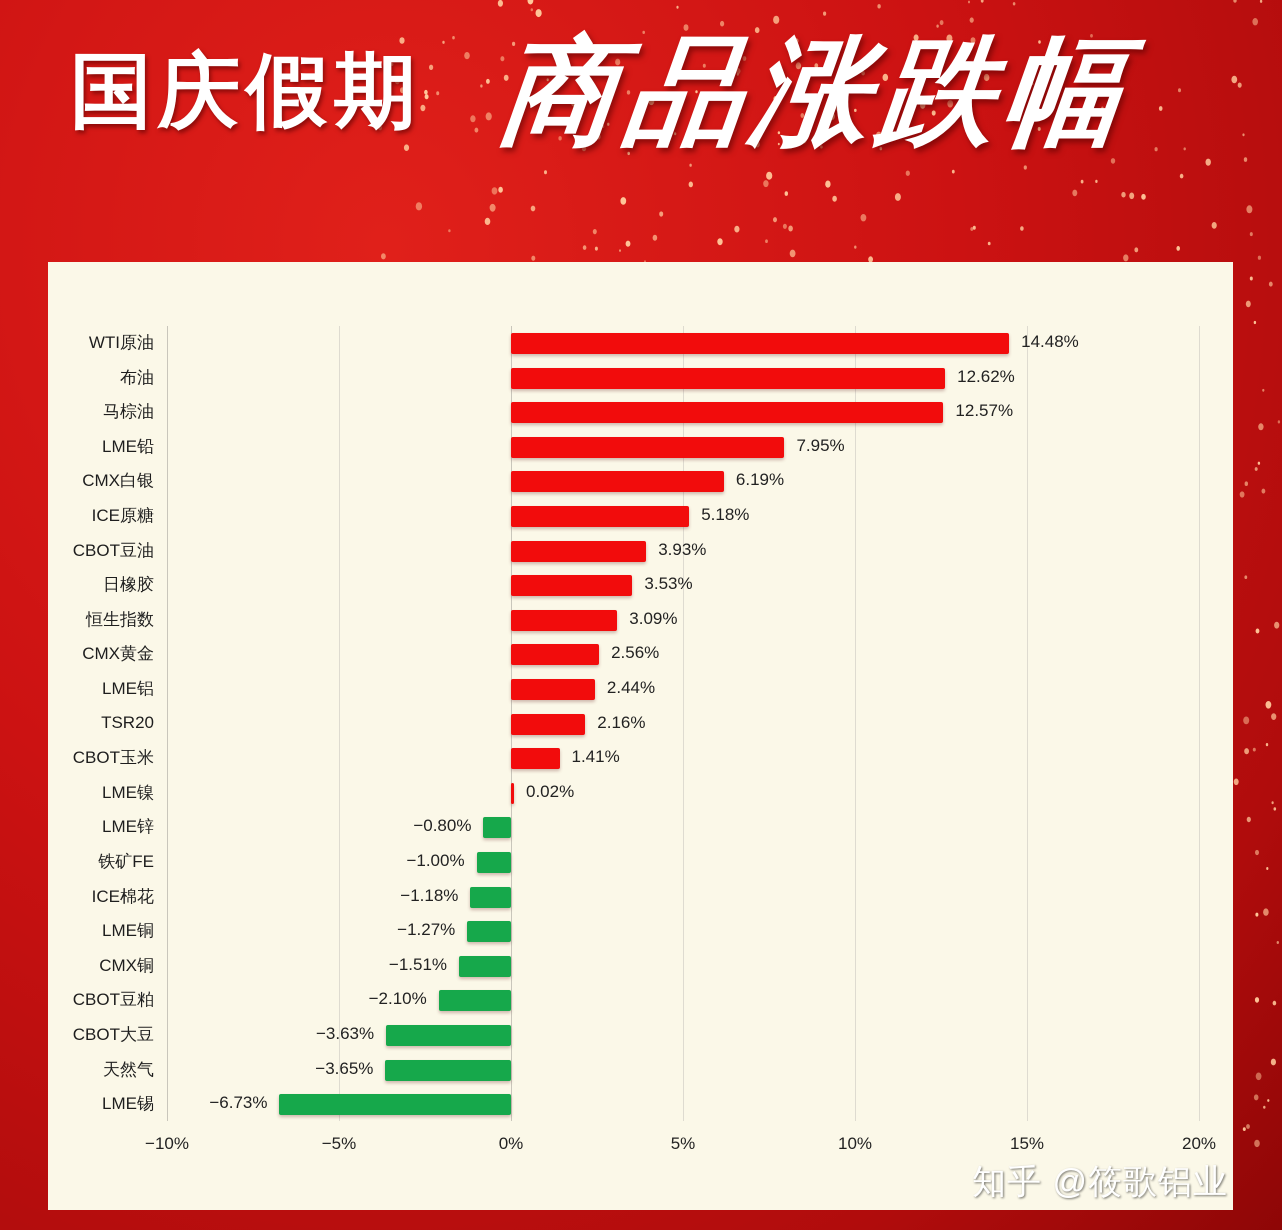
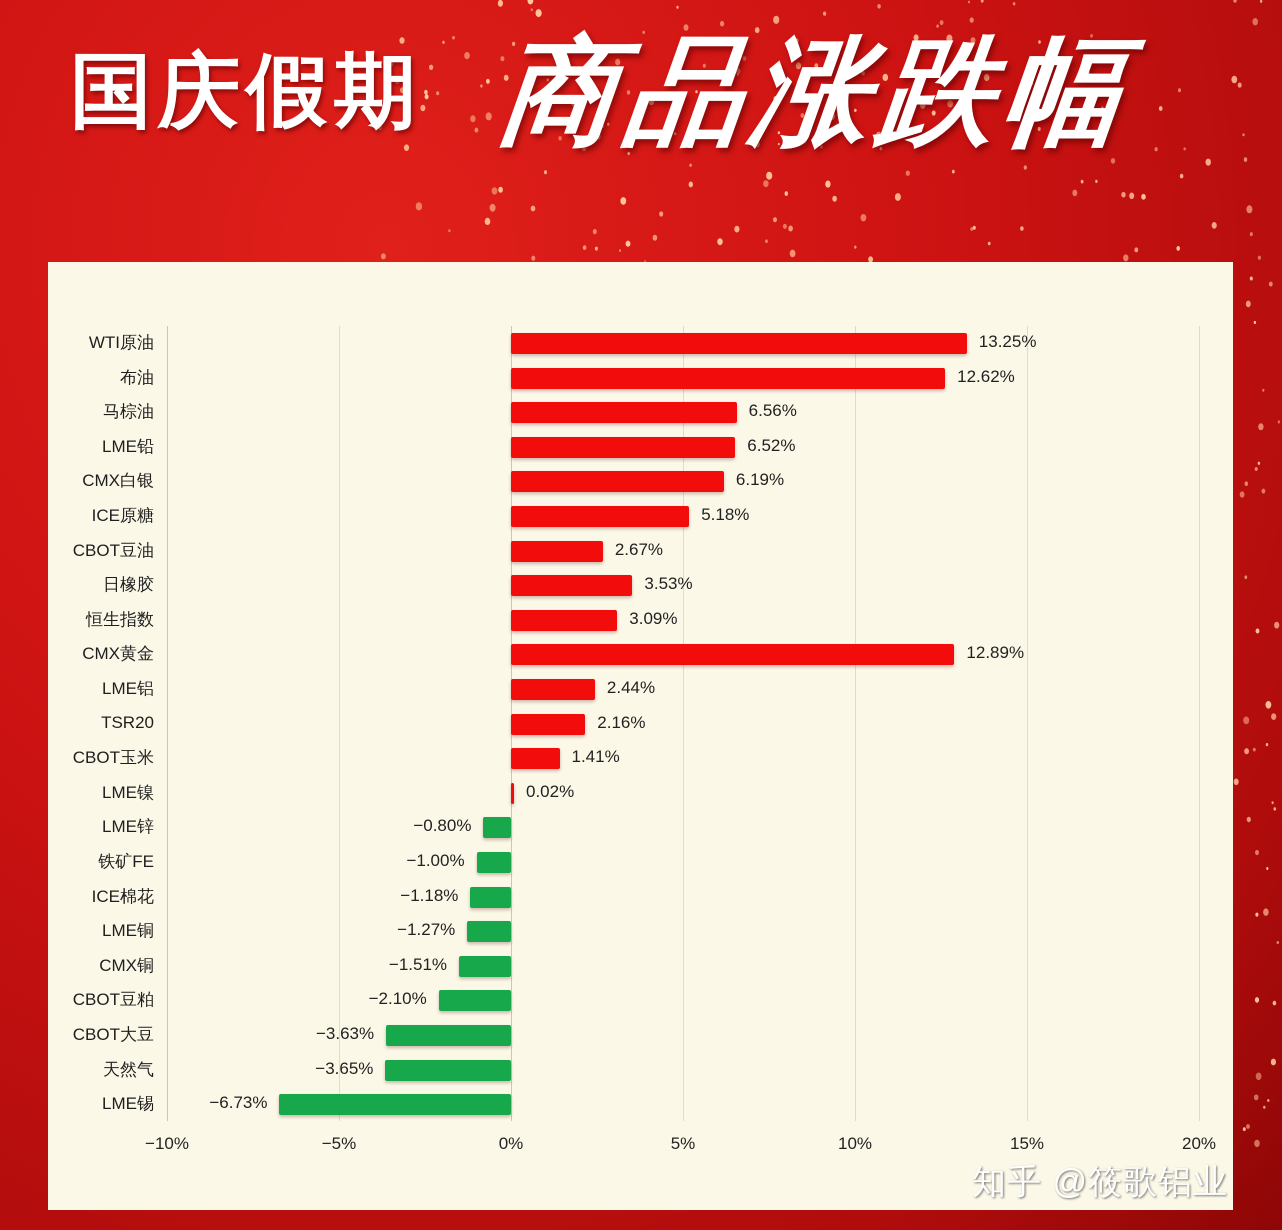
WTI原油: 14.48% -> 13.25%
马棕油: 12.57% -> 6.56%
LME铅: 7.95% -> 6.52%
CBOT豆油: 3.93% -> 2.67%
CMX黄金: 2.56% -> 12.89%
